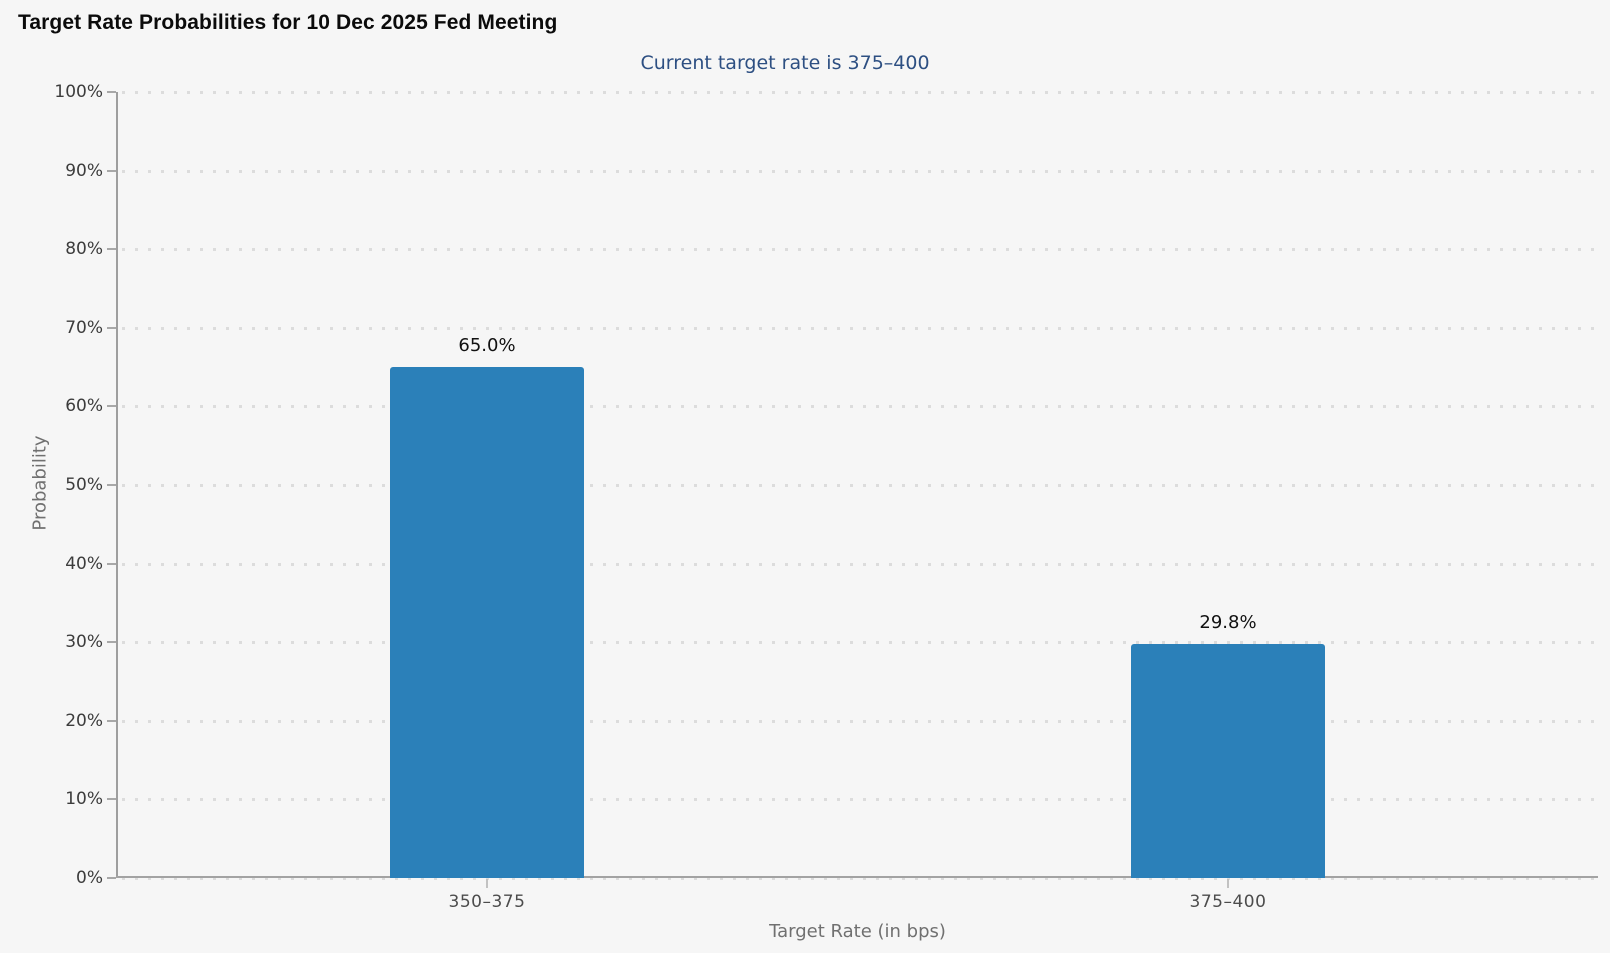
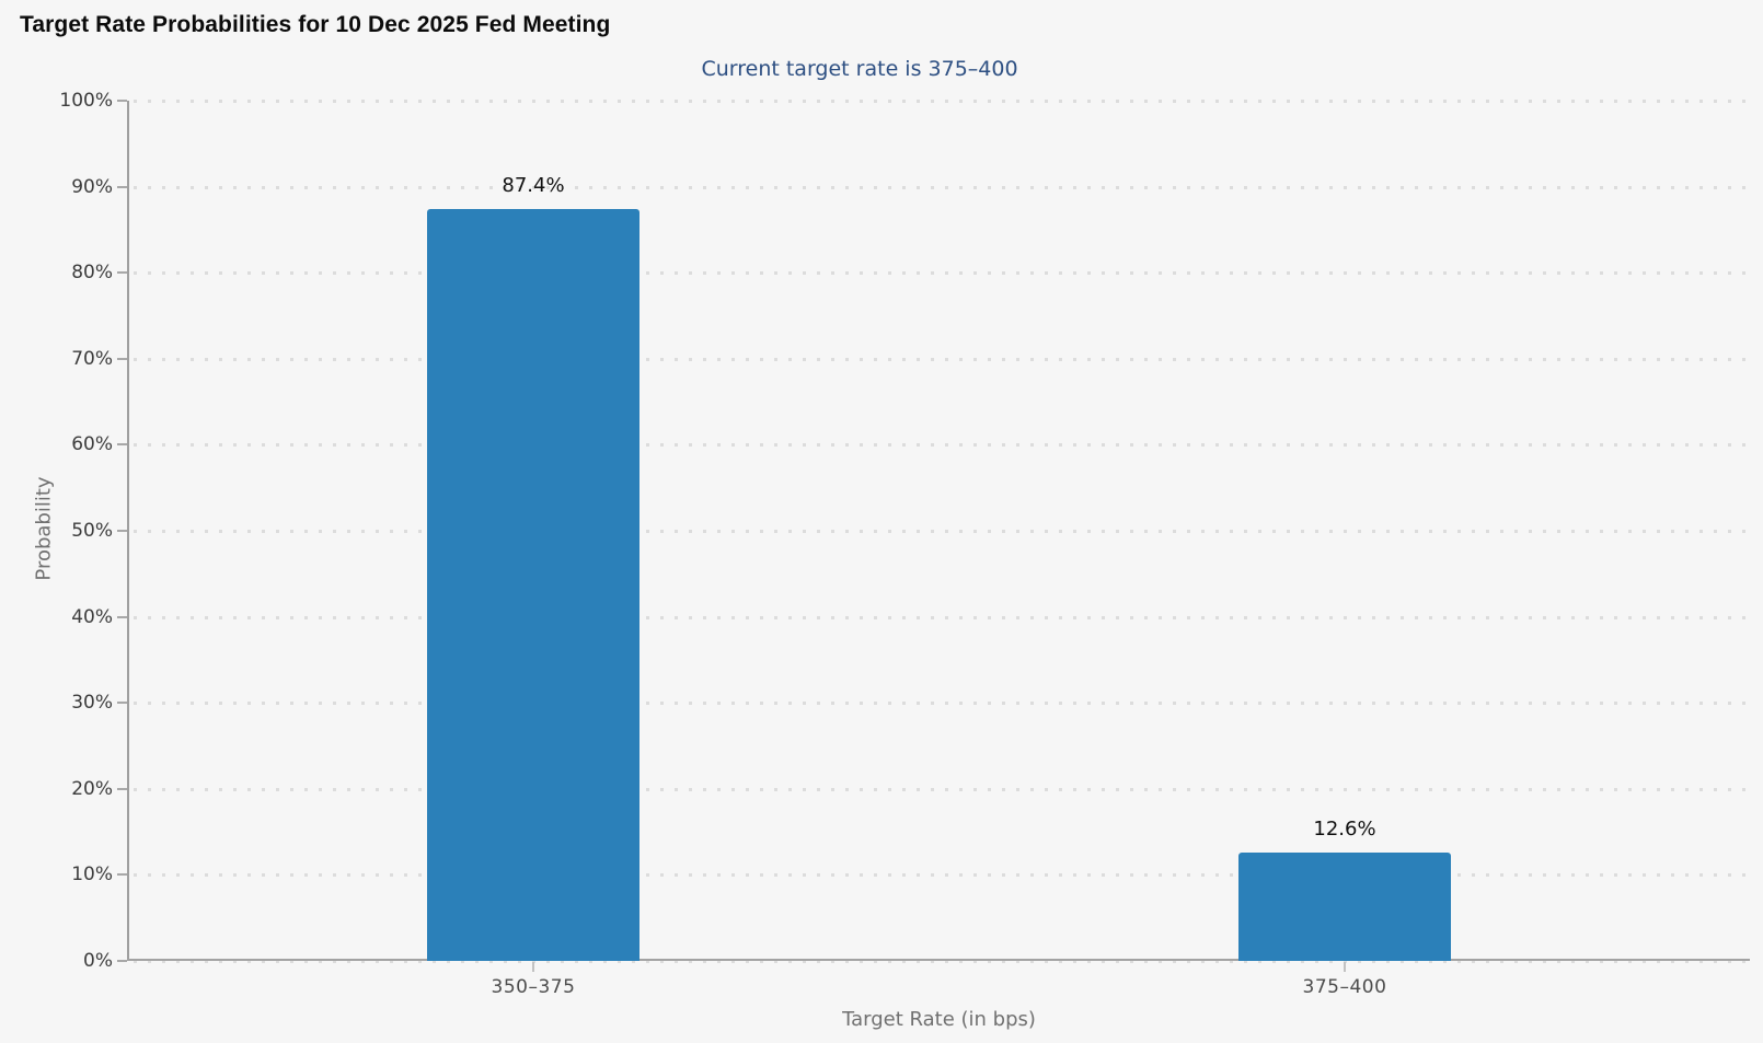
350–375: 65.0% -> 87.4%
375–400: 29.8% -> 12.6%
